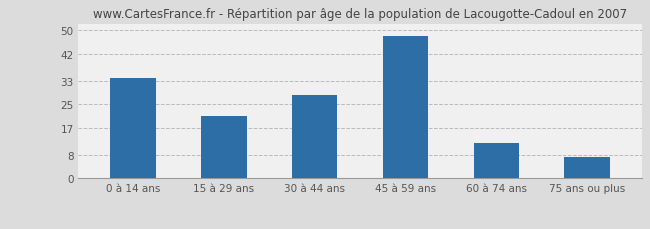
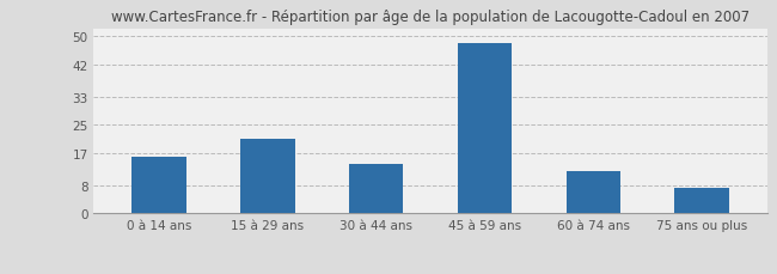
0 à 14 ans: 34 -> 16
30 à 44 ans: 28 -> 14
